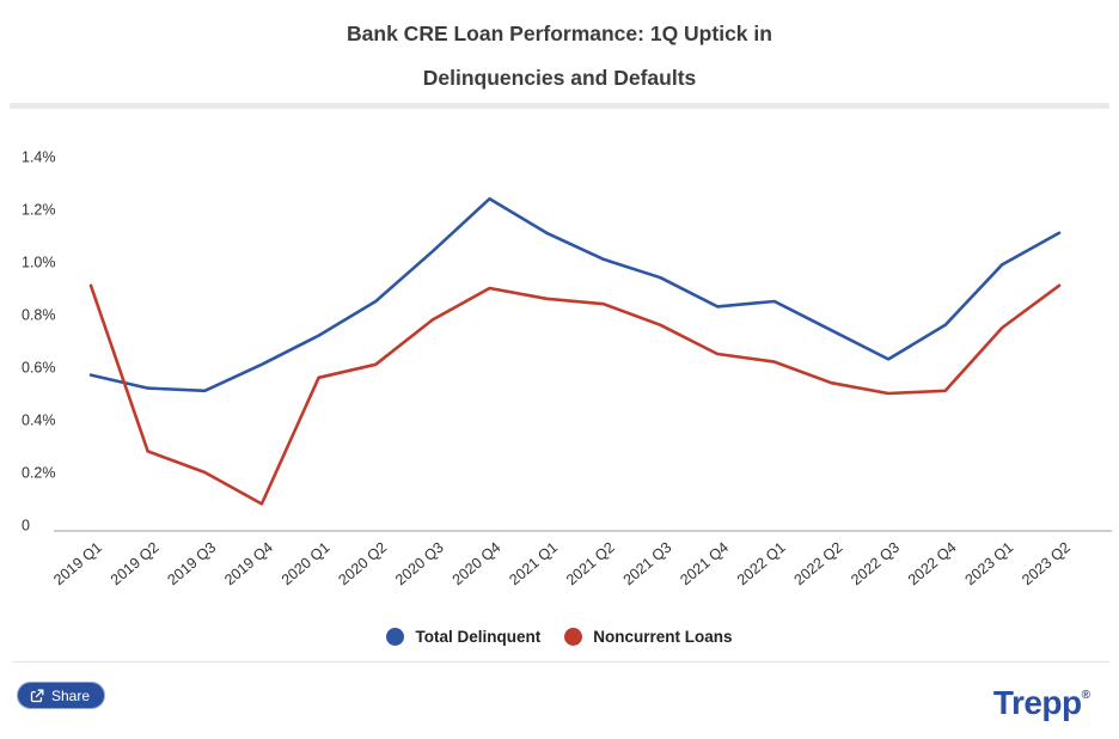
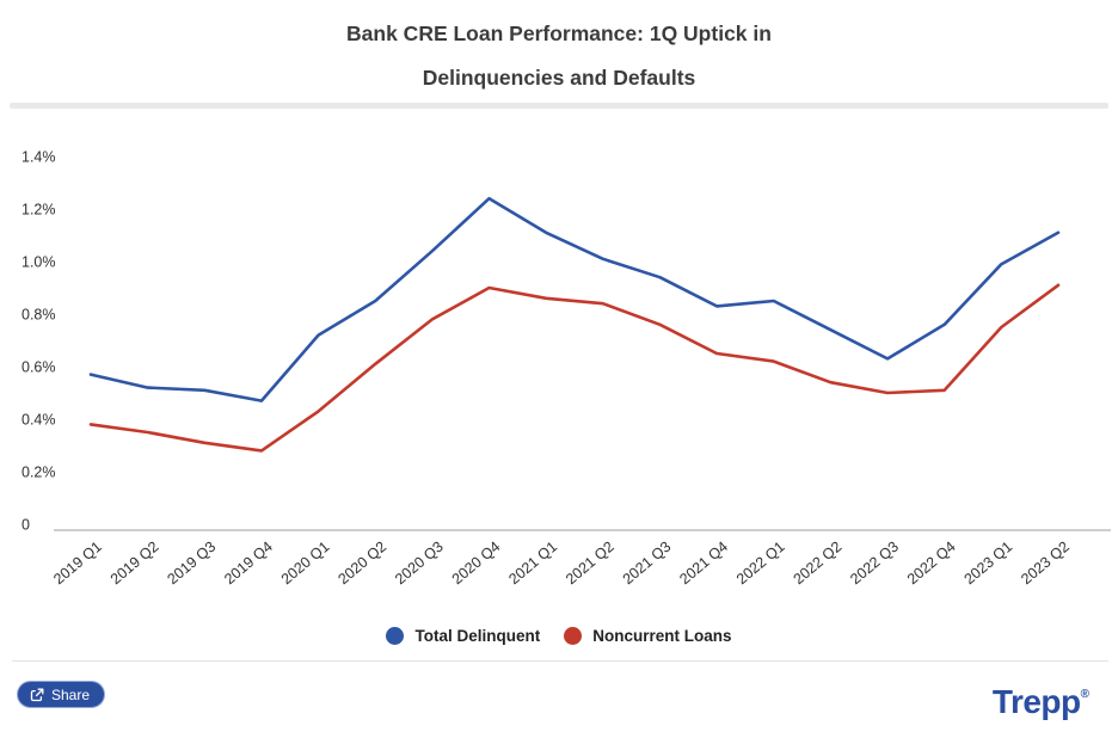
Noncurrent Loans/2019 Q1: 0.91% -> 0.38%
Noncurrent Loans/2019 Q2: 0.28% -> 0.35%
Noncurrent Loans/2019 Q3: 0.20% -> 0.31%
Total Delinquent/2019 Q4: 0.61% -> 0.47%
Noncurrent Loans/2019 Q4: 0.08% -> 0.28%
Noncurrent Loans/2020 Q1: 0.56% -> 0.43%
